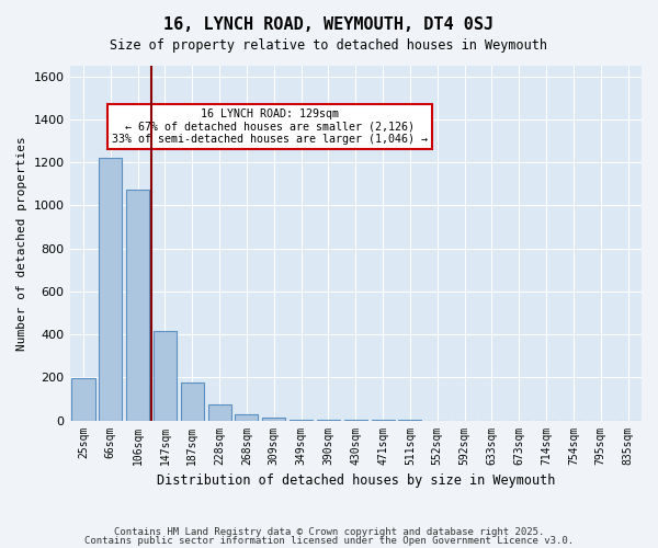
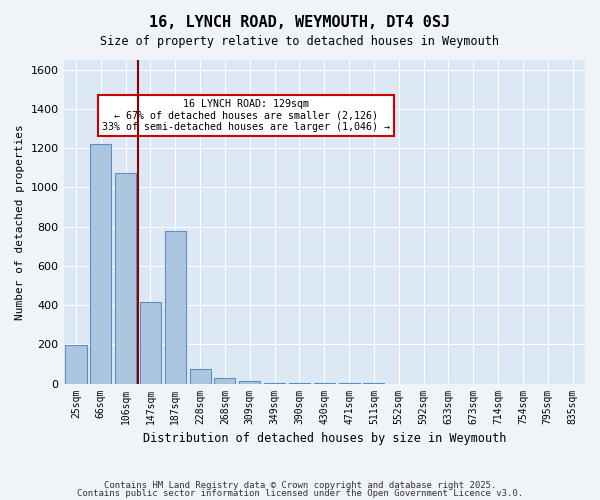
187sqm: 180 -> 780
